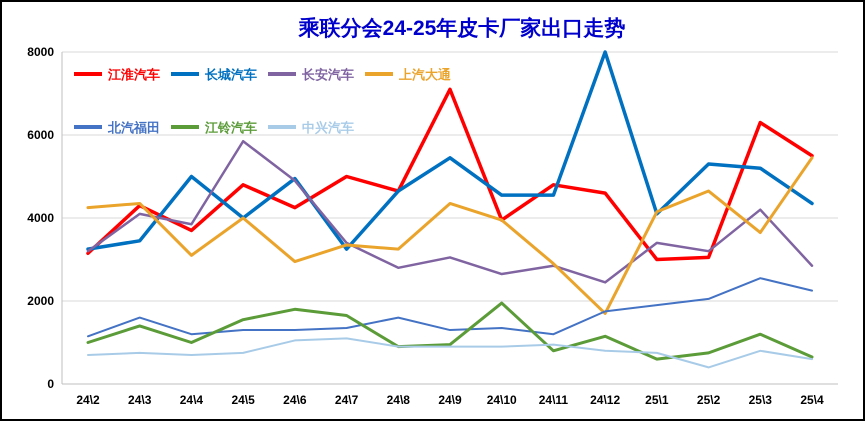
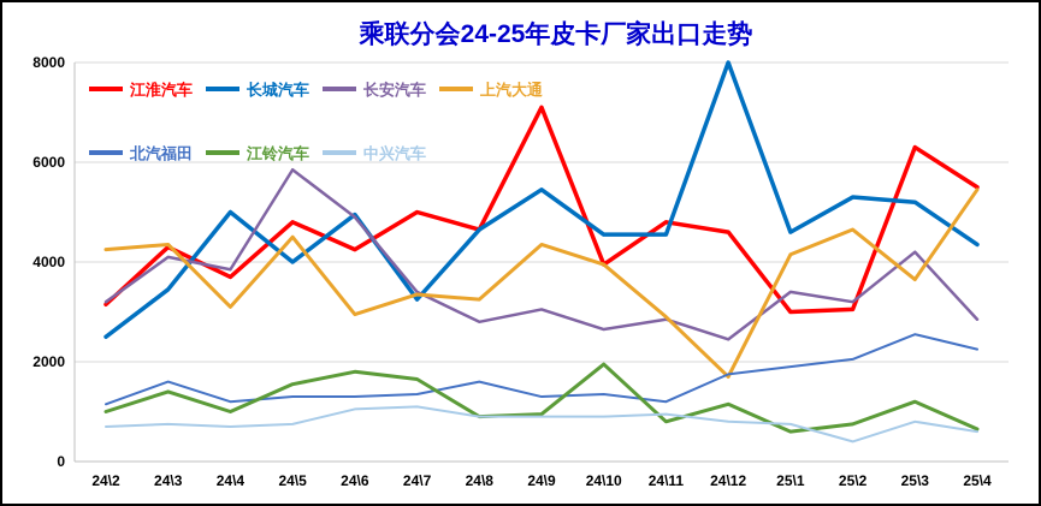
长城汽车/24\2: 3200 -> 2500
上汽大通/24\5: 4000 -> 4500
长城汽车/25\1: 4100 -> 4600
